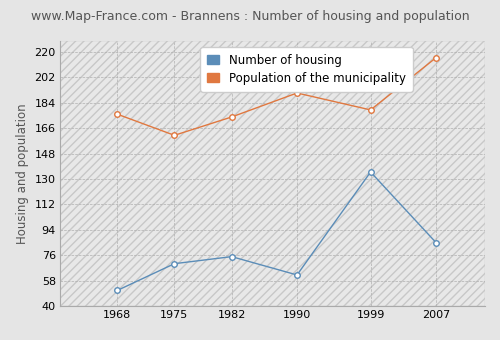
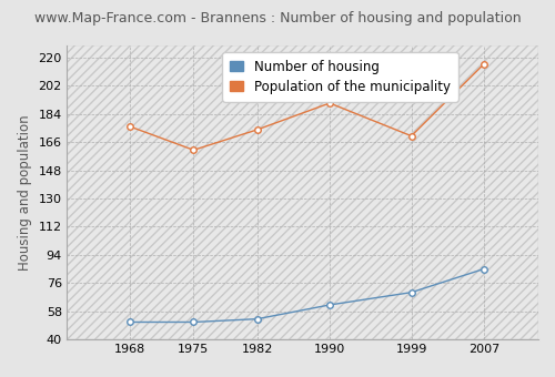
Number of housing/1975: 70 -> 51
Number of housing/1982: 75 -> 53
Number of housing/1999: 135 -> 70
Population of the municipality/1999: 179 -> 170
